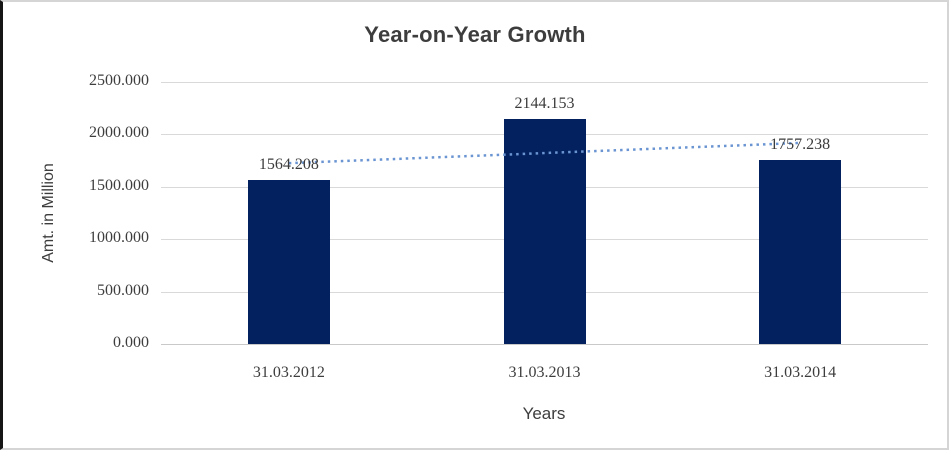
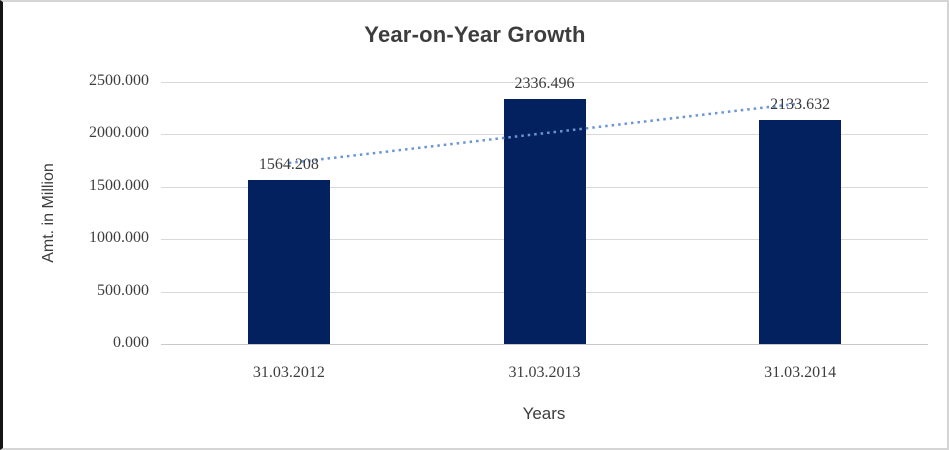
31.03.2013: 2144.153 -> 2336.496
31.03.2014: 1757.238 -> 2133.632
